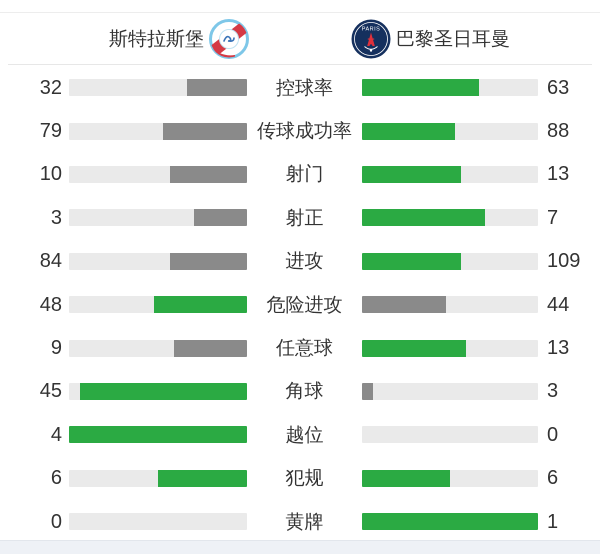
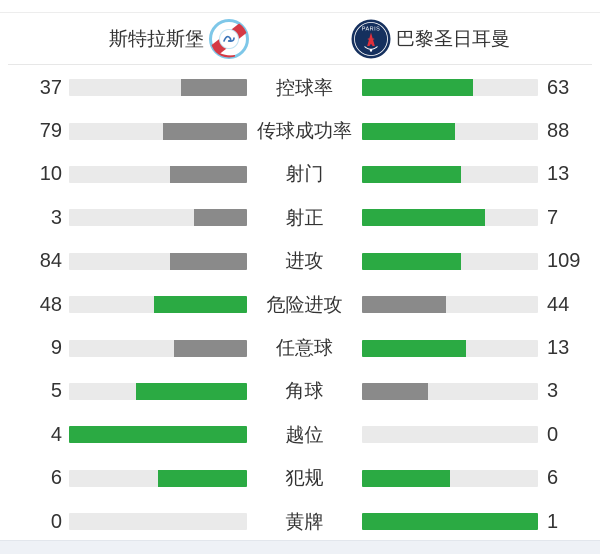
斯特拉斯堡/控球率: 32 -> 37
斯特拉斯堡/角球: 45 -> 5
